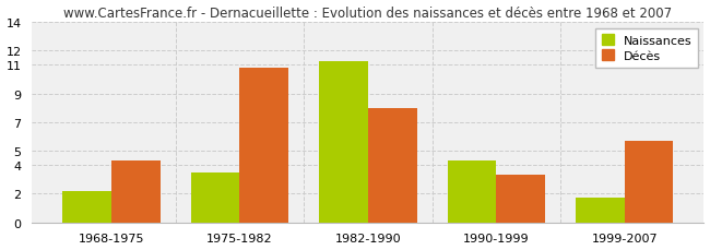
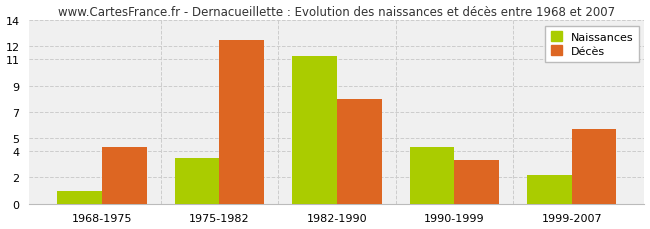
Naissances/1968-1975: 2.2 -> 1.0
Décès/1975-1982: 10.8 -> 12.5
Naissances/1999-2007: 1.7 -> 2.2
